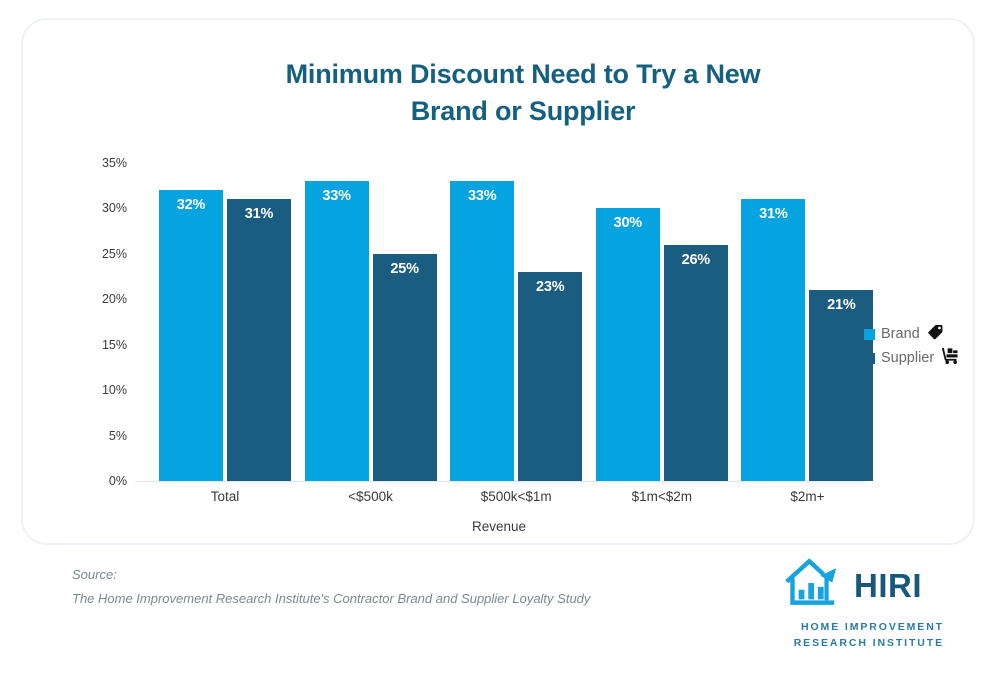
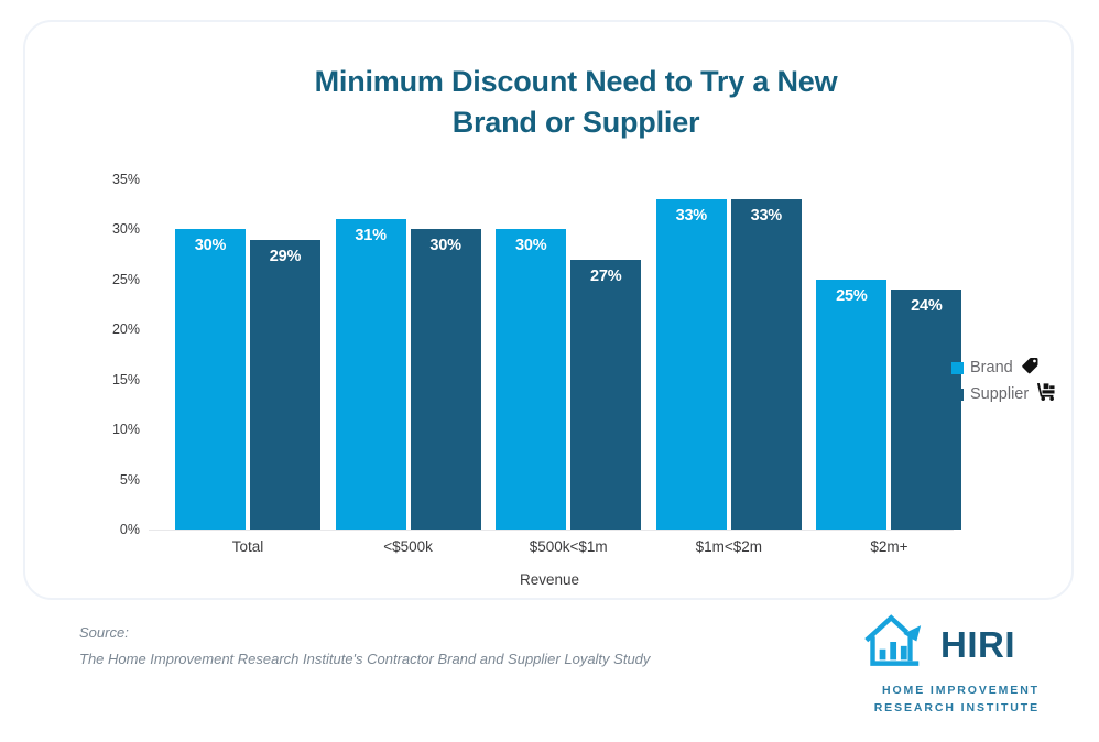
Brand/Total: 32% -> 30%
Supplier/Total: 31% -> 29%
Brand/<$500k: 33% -> 31%
Supplier/<$500k: 25% -> 30%
Brand/$500k<$1m: 33% -> 30%
Supplier/$500k<$1m: 23% -> 27%
Brand/$1m<$2m: 30% -> 33%
Supplier/$1m<$2m: 26% -> 33%
Brand/$2m+: 31% -> 25%
Supplier/$2m+: 21% -> 24%
